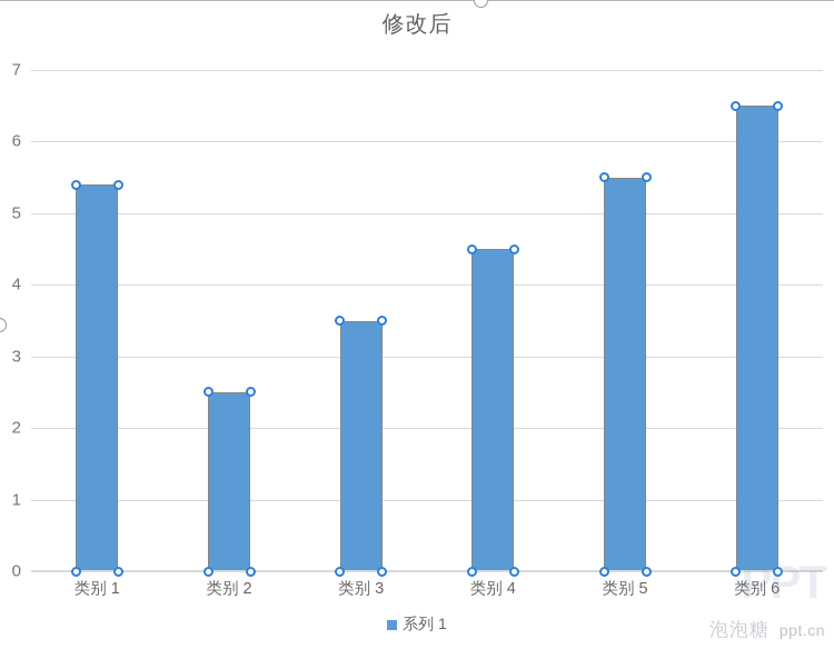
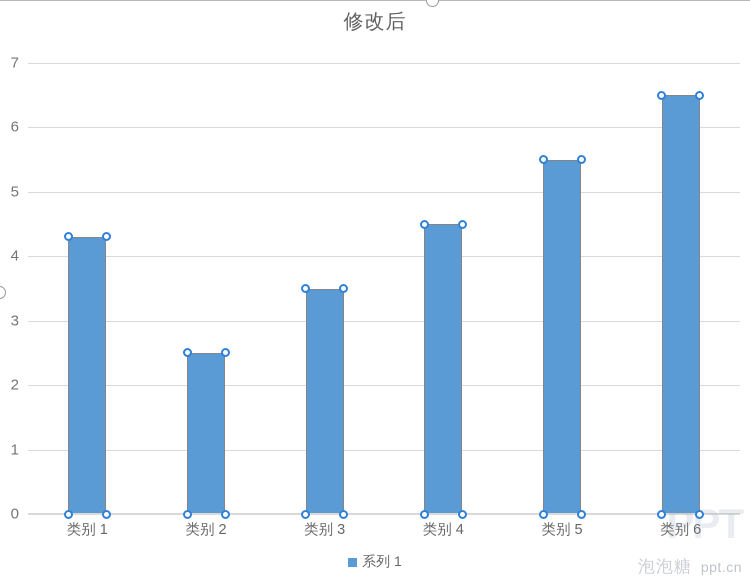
类别 1: 5.4 -> 4.3
